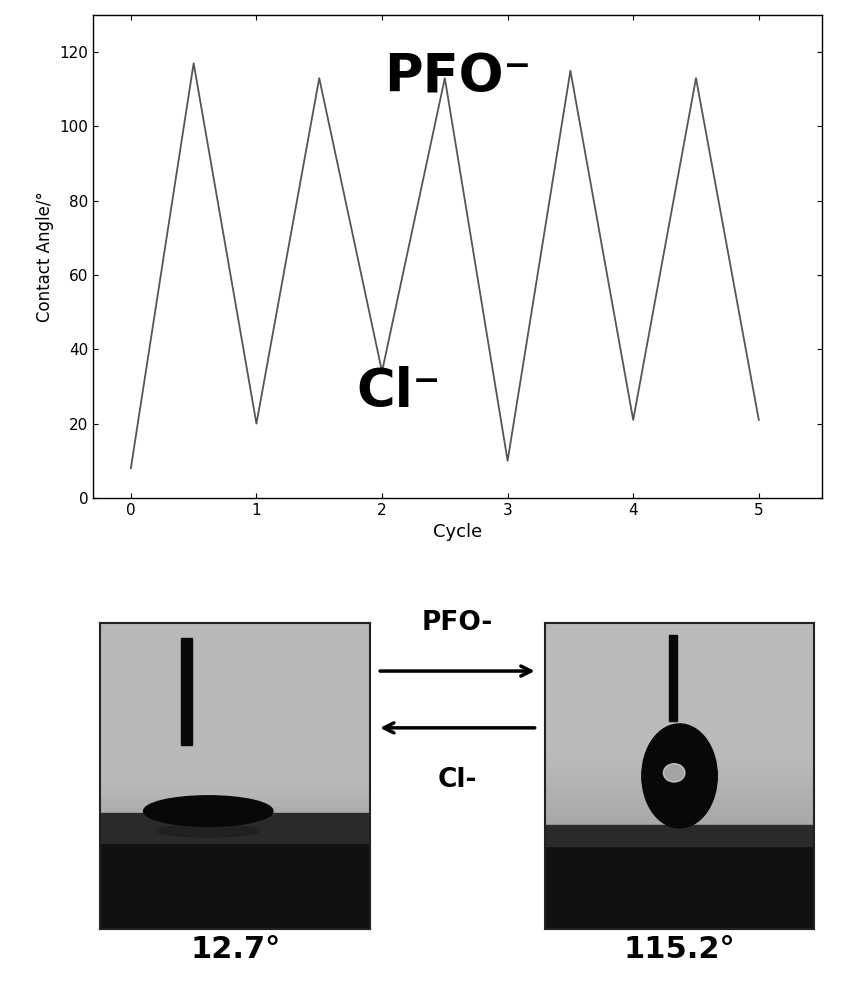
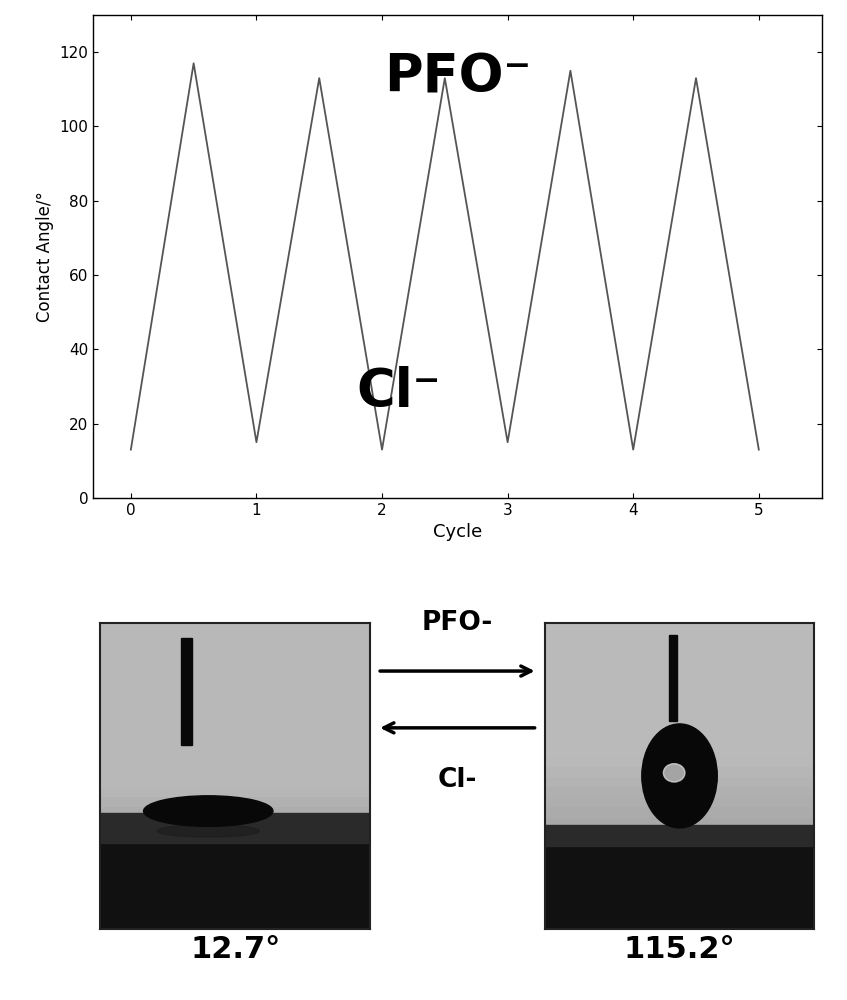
0: 8 -> 13
1: 20 -> 15
2: 34 -> 13
3: 10 -> 15
4: 21 -> 13
5: 21 -> 13
